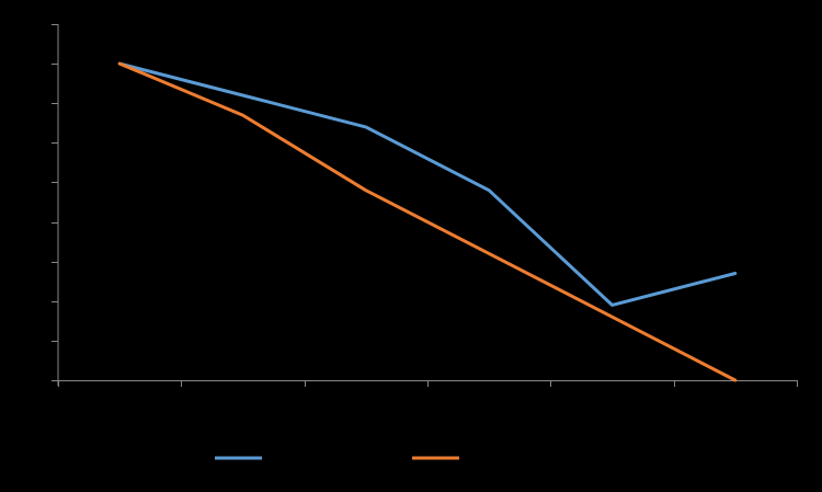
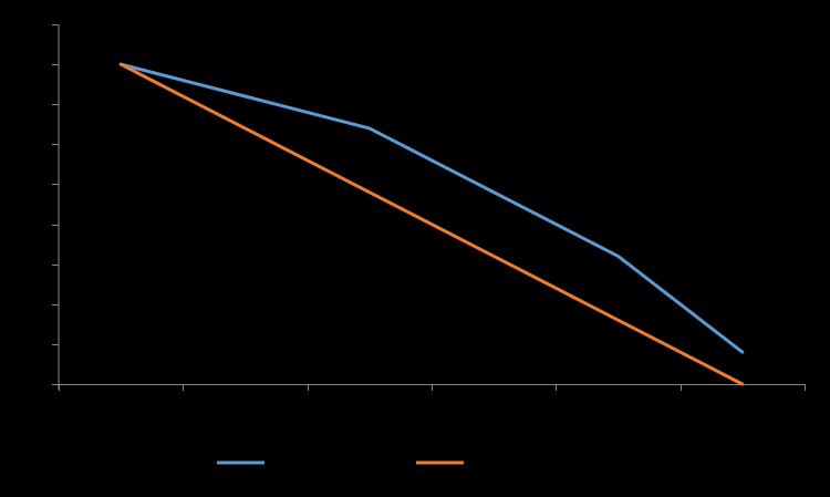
Ideal/2: 67 -> 64
Actual/5: 19 -> 32
Actual/6: 27 -> 8
